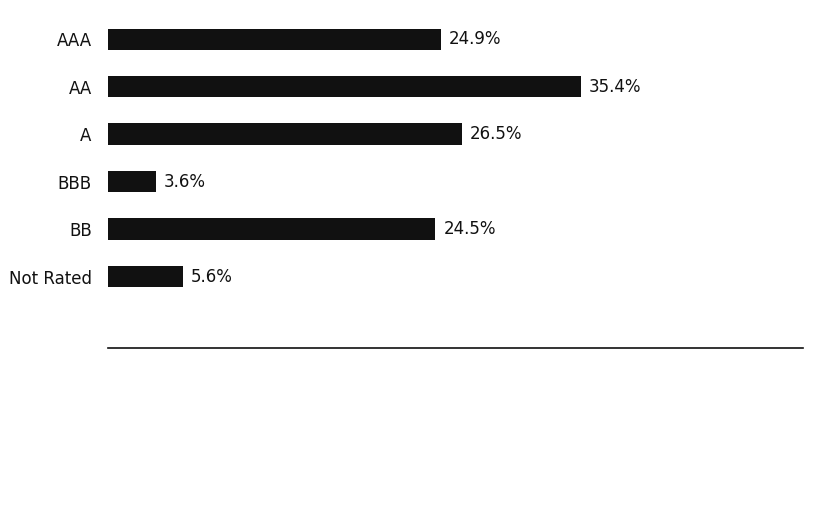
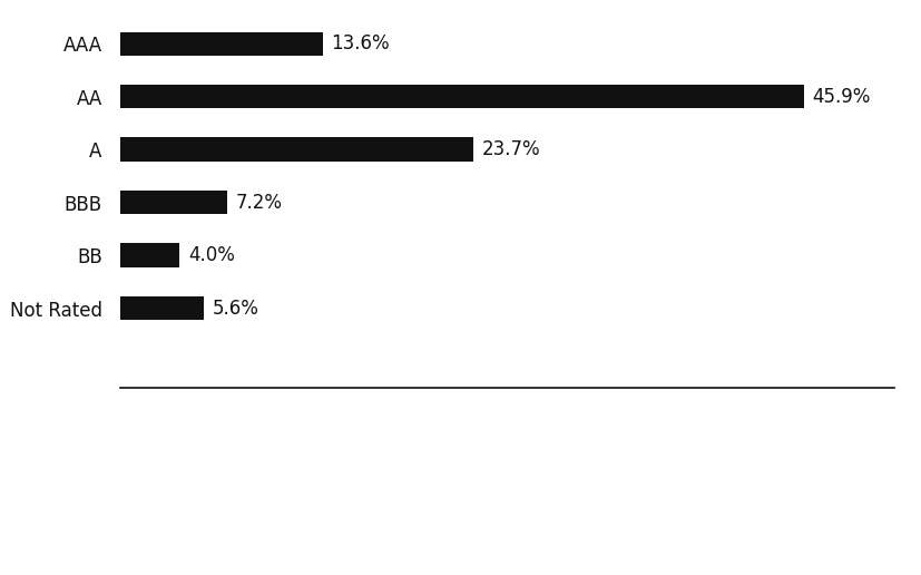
AAA: 24.9% -> 13.6%
AA: 35.4% -> 45.9%
A: 26.5% -> 23.7%
BBB: 3.6% -> 7.2%
BB: 24.5% -> 4.0%
